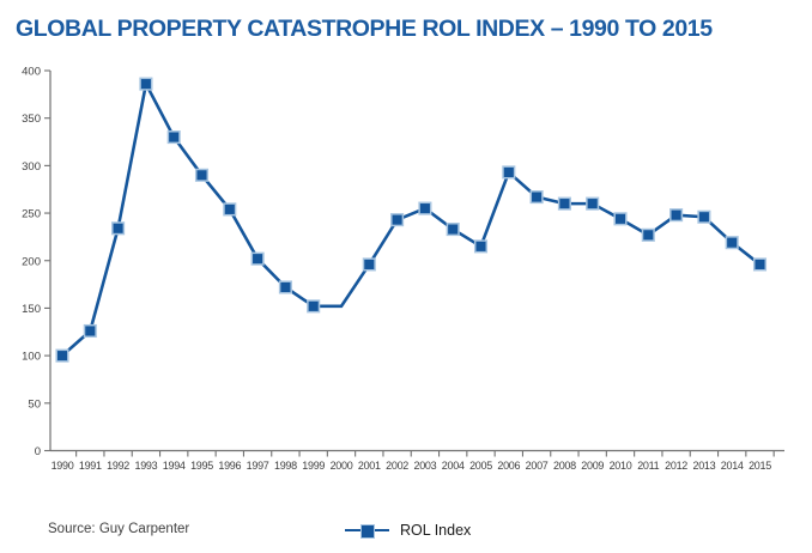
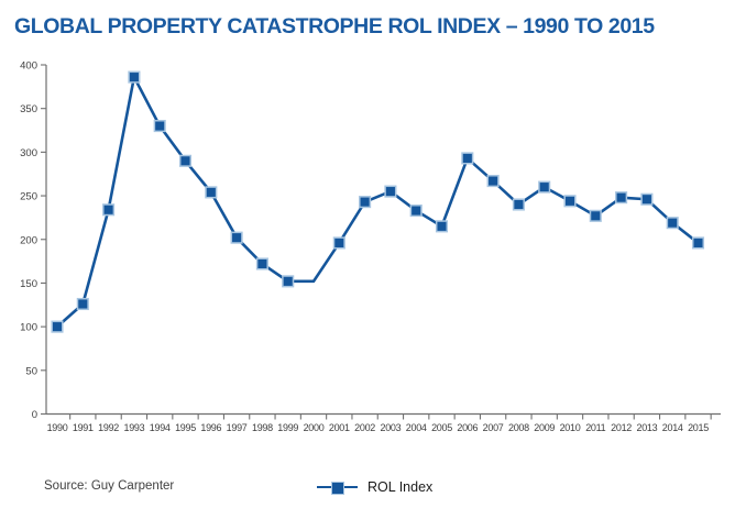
2008: 260 -> 240
